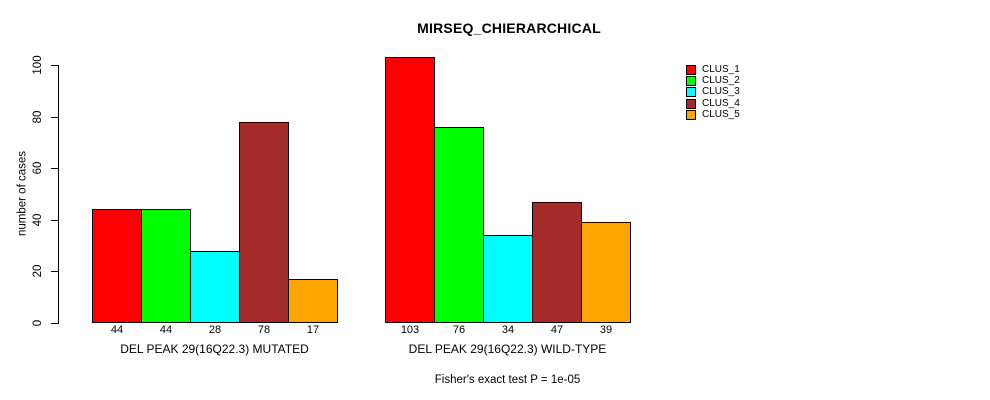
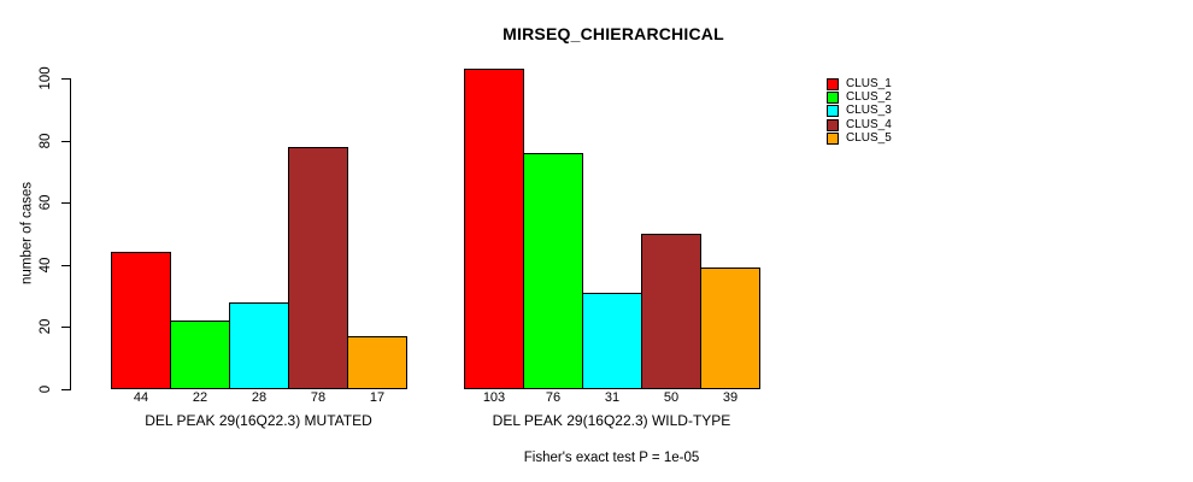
CLUS_2/DEL PEAK 29(16Q22.3) MUTATED: 44 -> 22
CLUS_3/DEL PEAK 29(16Q22.3) WILD-TYPE: 34 -> 31
CLUS_4/DEL PEAK 29(16Q22.3) WILD-TYPE: 47 -> 50
